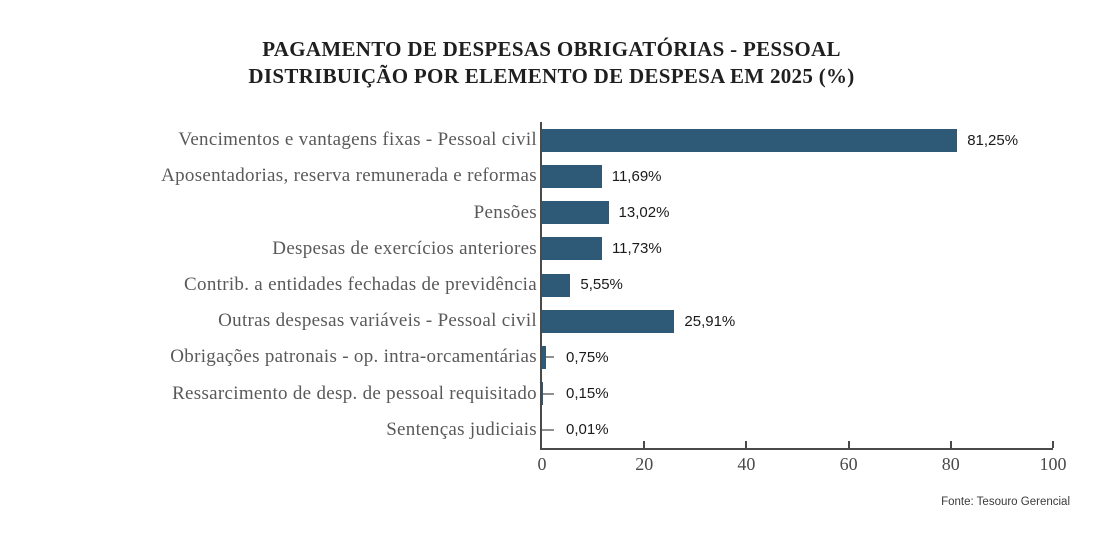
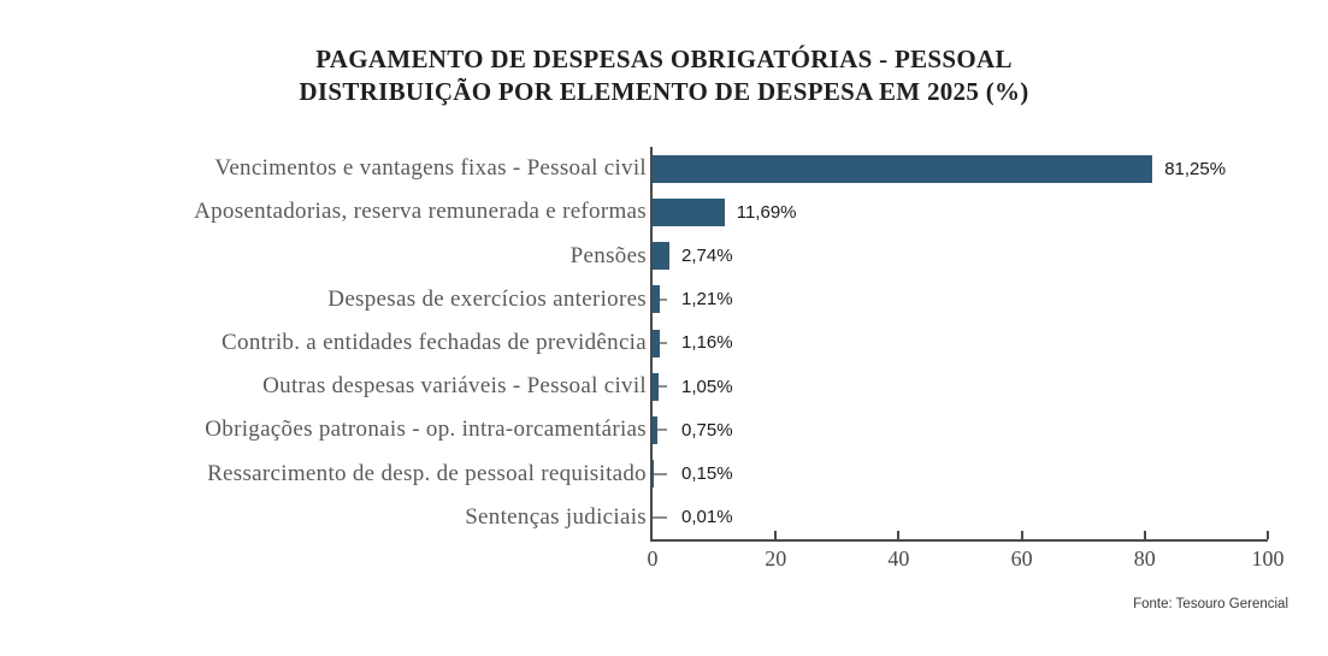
Pensões: 13,02% -> 2,74%
Despesas de exercícios anteriores: 11,73% -> 1,21%
Contrib. a entidades fechadas de previdência: 5,55% -> 1,16%
Outras despesas variáveis - Pessoal civil: 25,91% -> 1,05%
